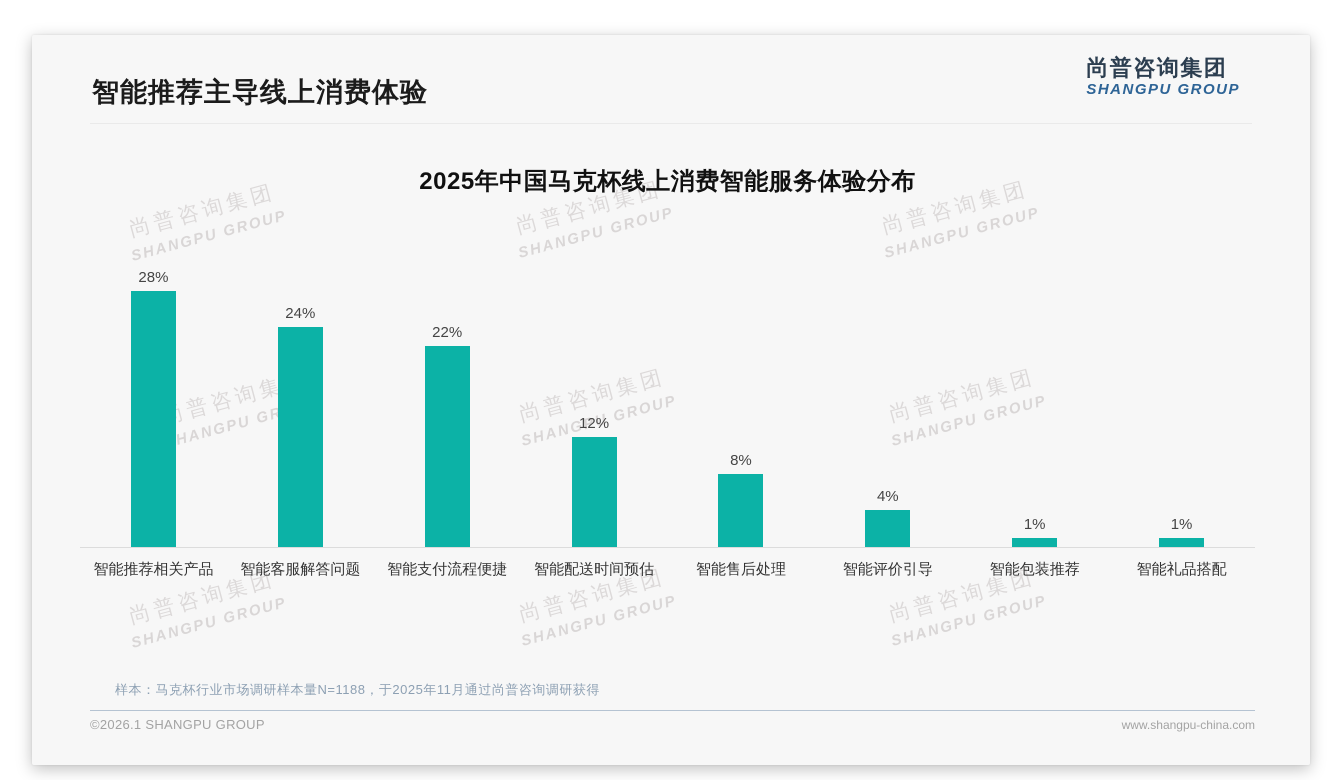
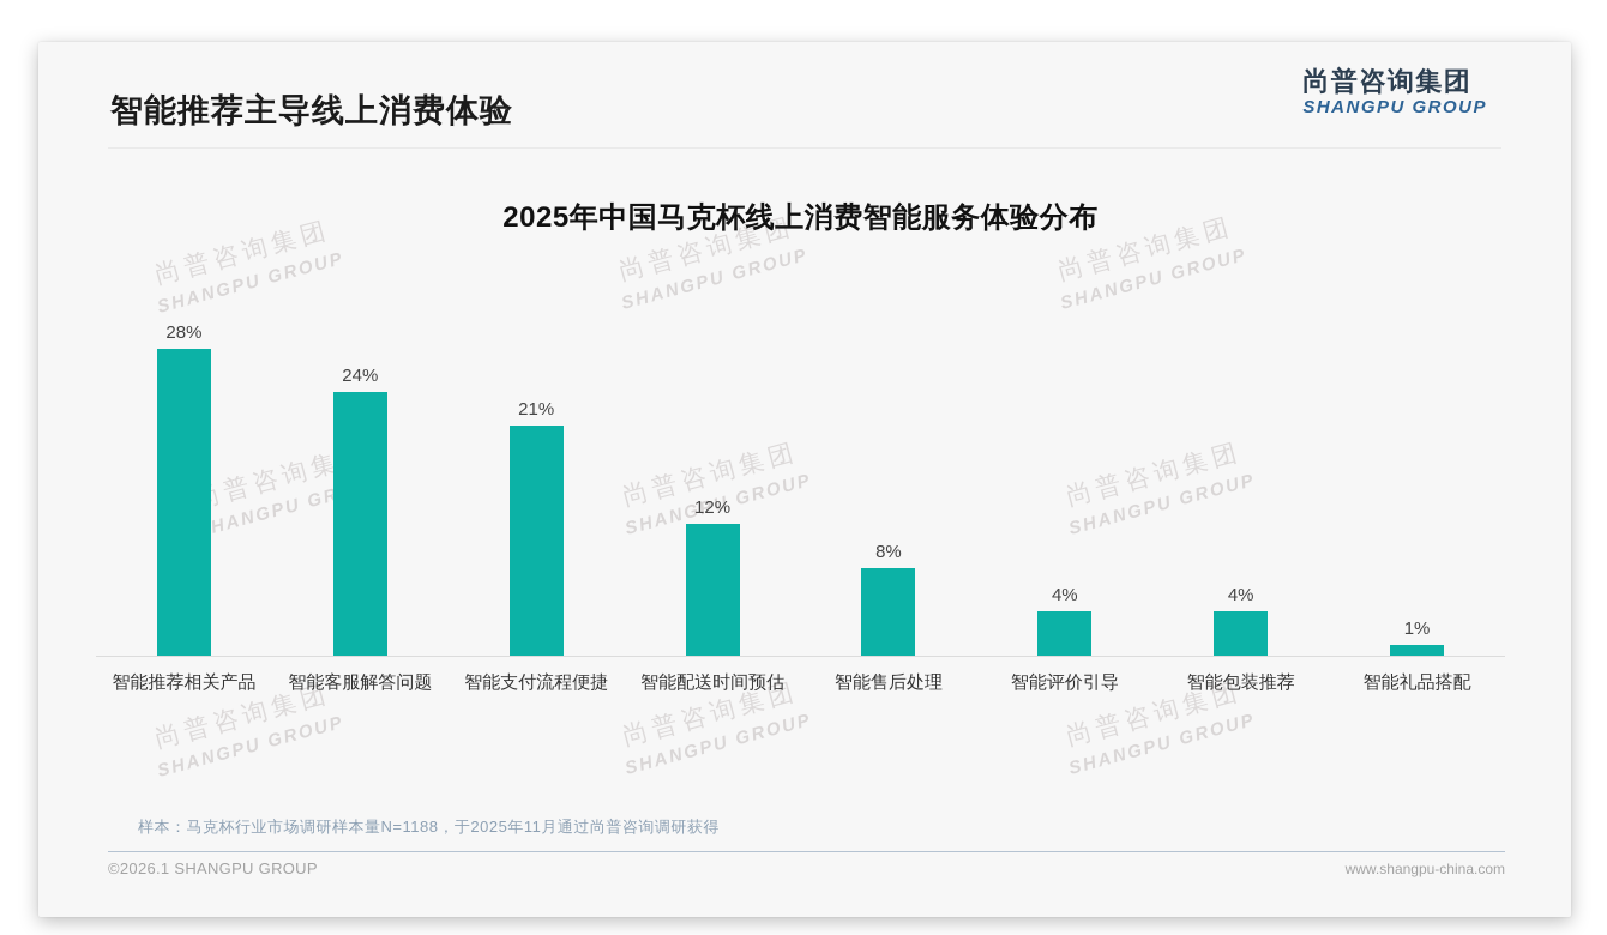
智能支付流程便捷: 22% -> 21%
智能包装推荐: 1% -> 4%
